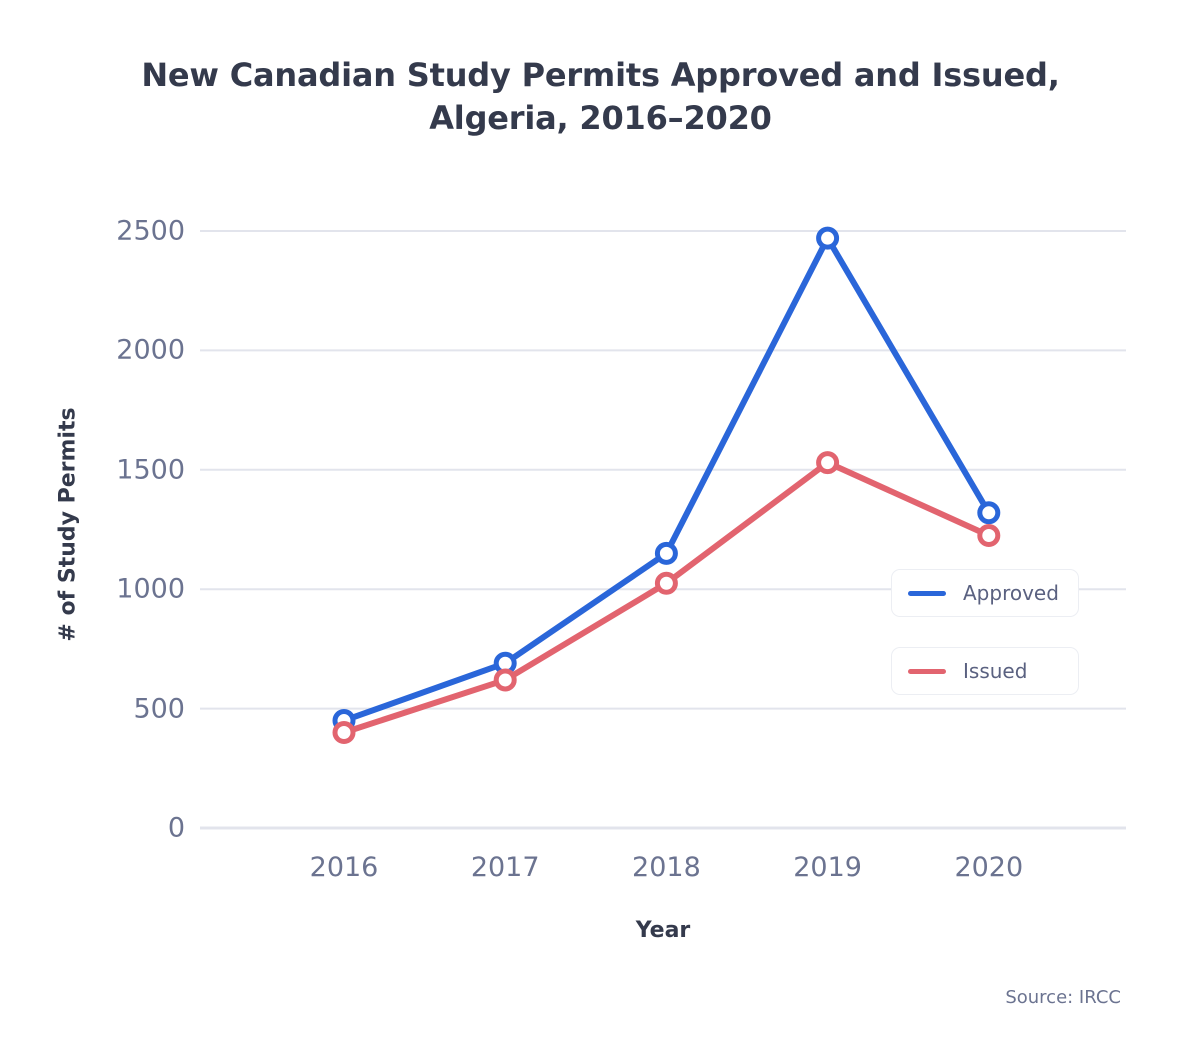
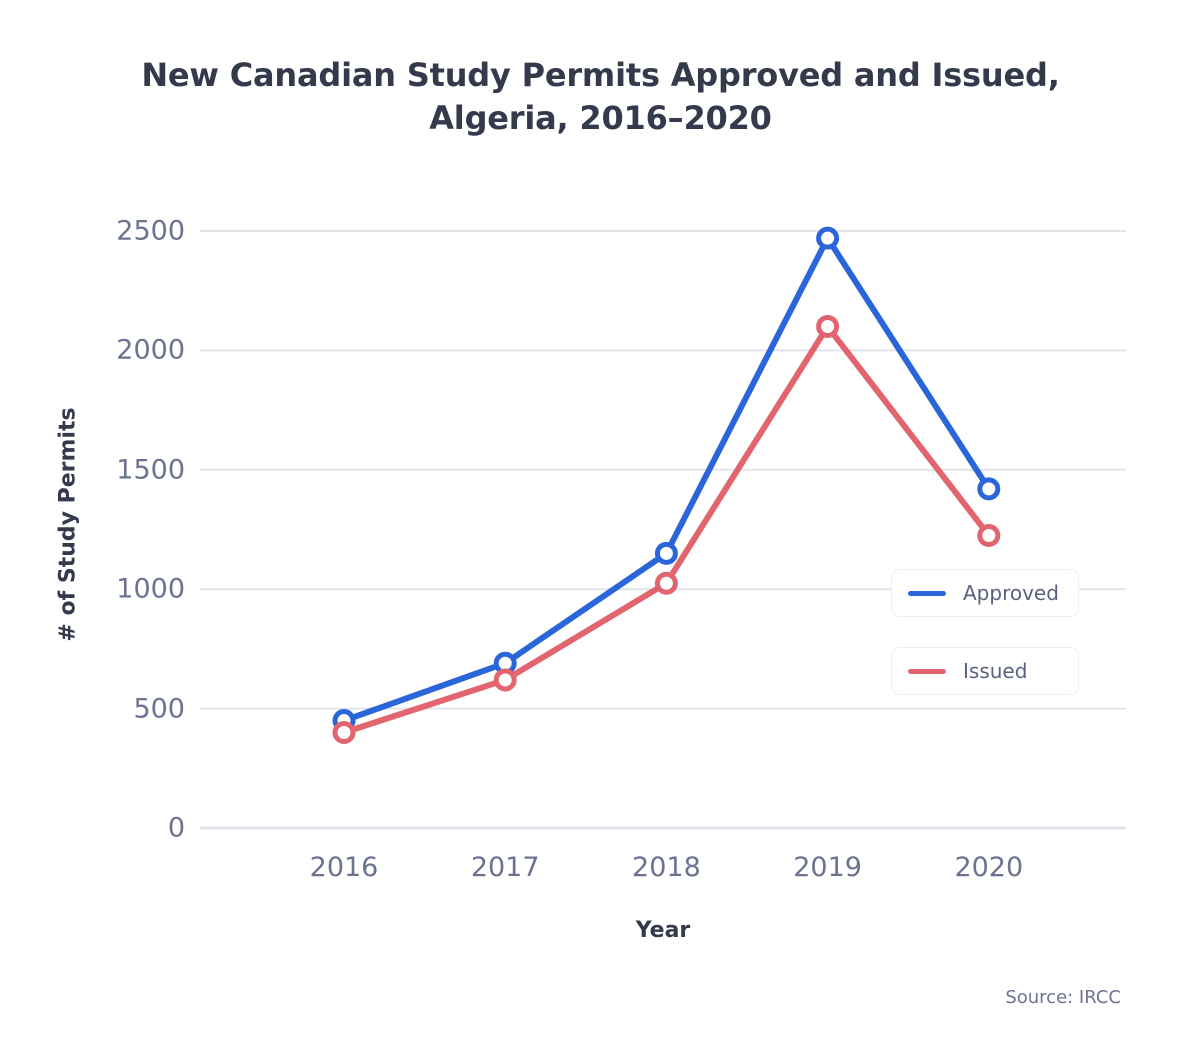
Issued/2019: 1530 -> 2100
Approved/2020: 1320 -> 1420
